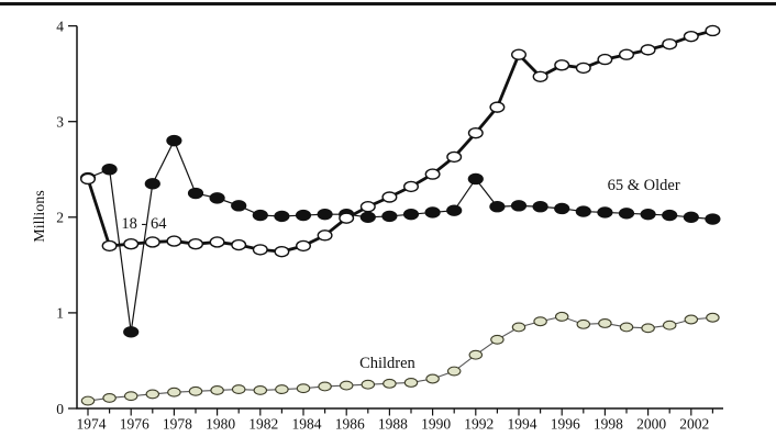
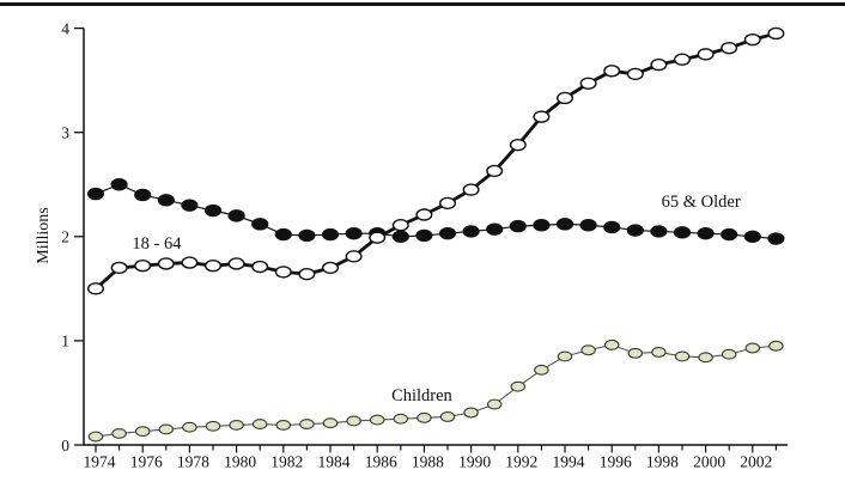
18 - 64/1974: 2.4 -> 1.5
65 & Older/1976: 0.8 -> 2.4
65 & Older/1978: 2.8 -> 2.3
65 & Older/1992: 2.4 -> 2.1
18 - 64/1994: 3.7 -> 3.3
